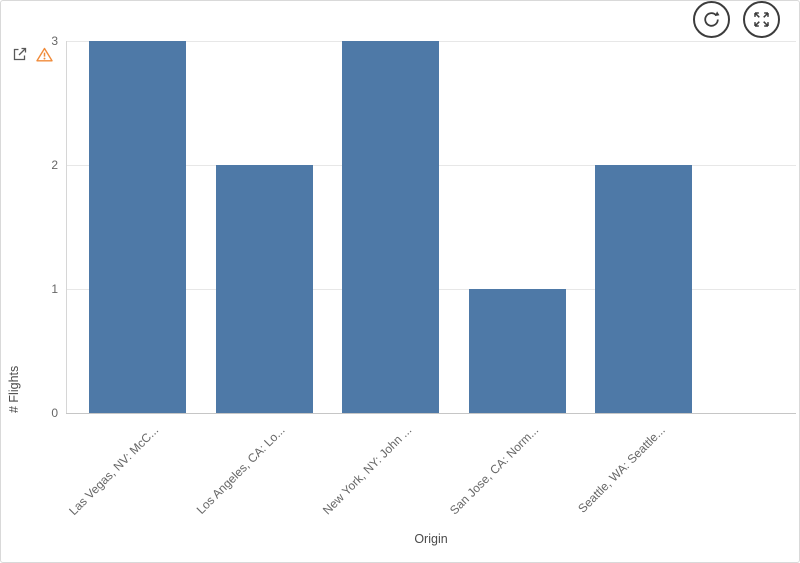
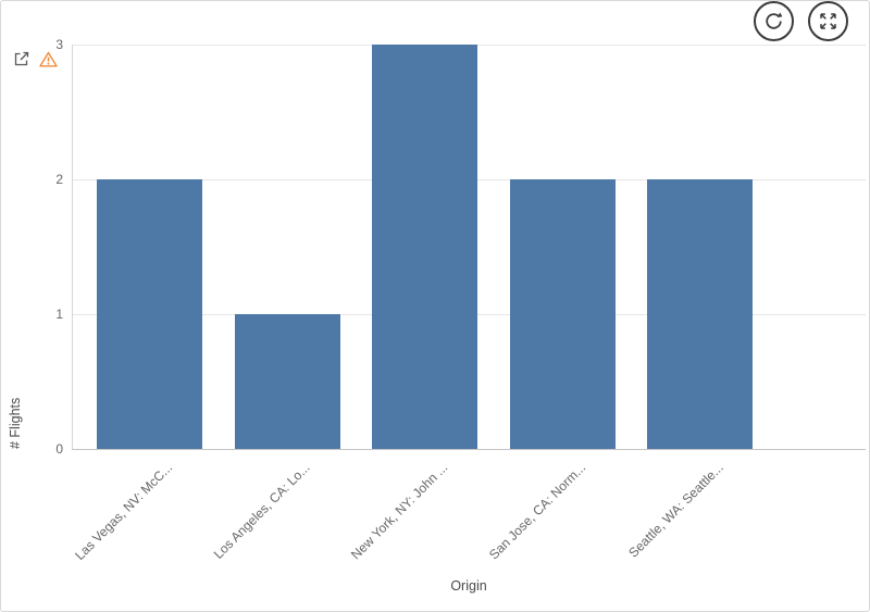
Las Vegas, NV: McC...: 3 -> 2
Los Angeles, CA: Lo...: 2 -> 1
San Jose, CA: Norm...: 1 -> 2
